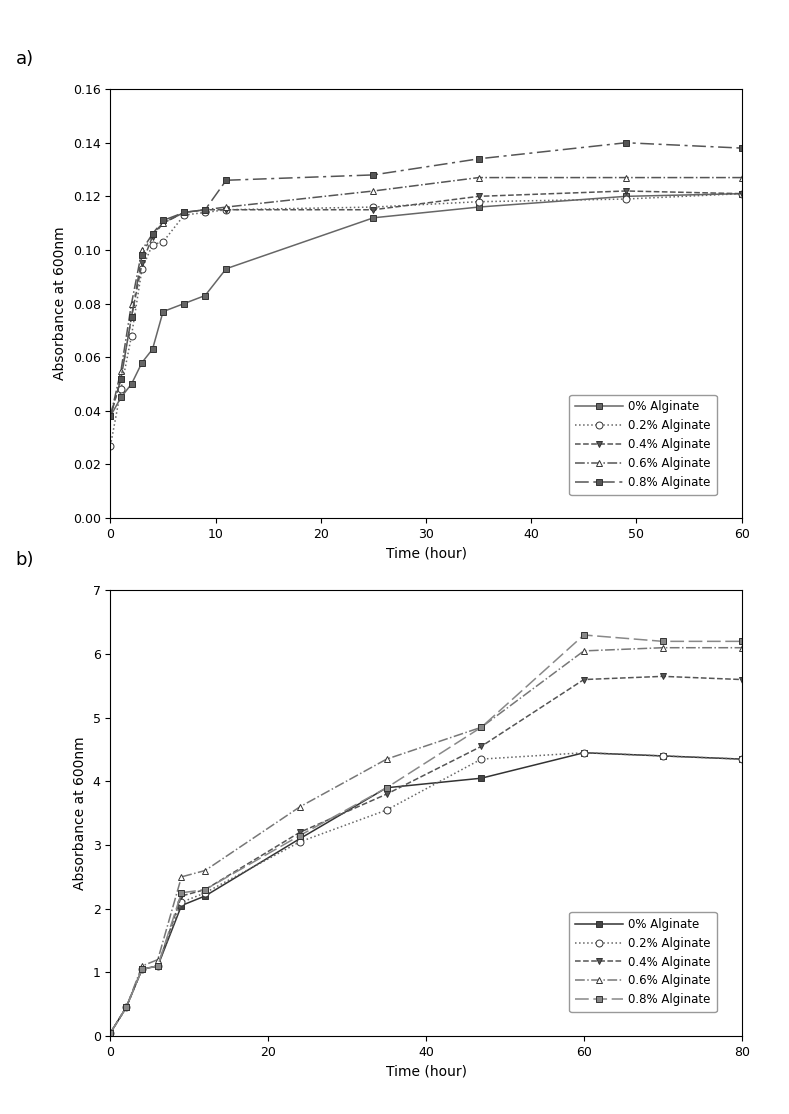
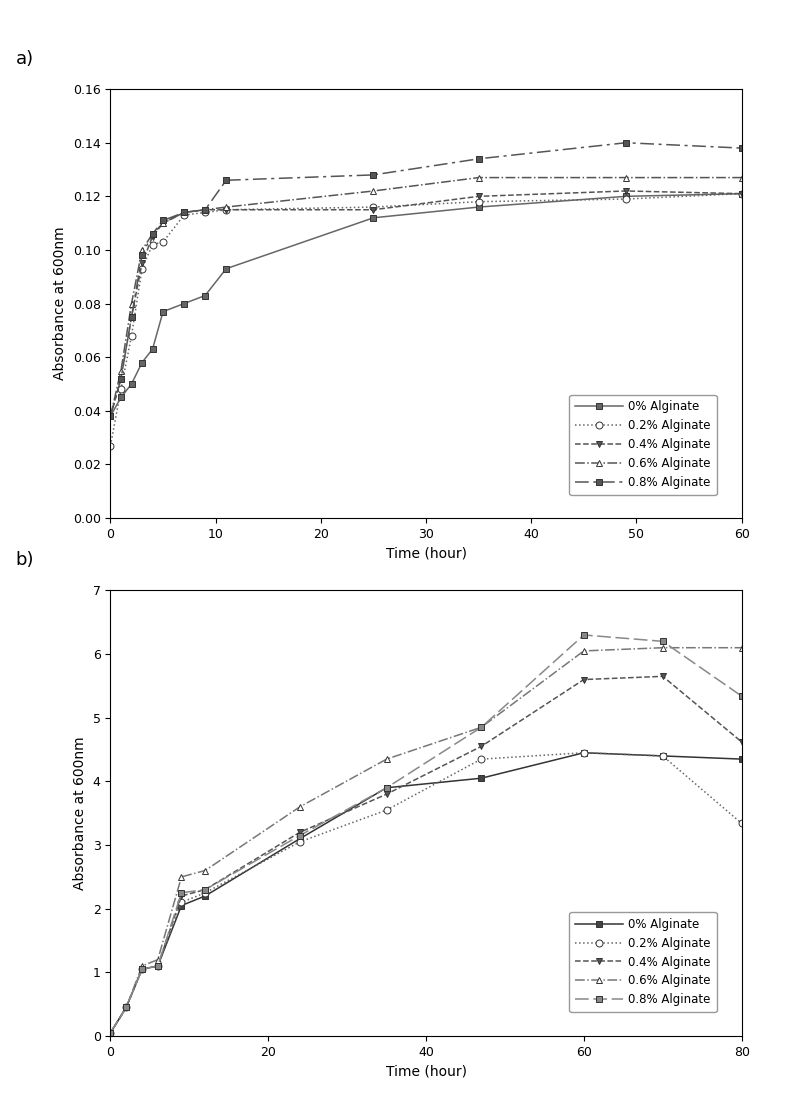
0.2% Alginate/80: 4.35 -> 3.34
0.4% Alginate/80: 5.60 -> 4.62
0.8% Alginate/80: 6.20 -> 5.34
